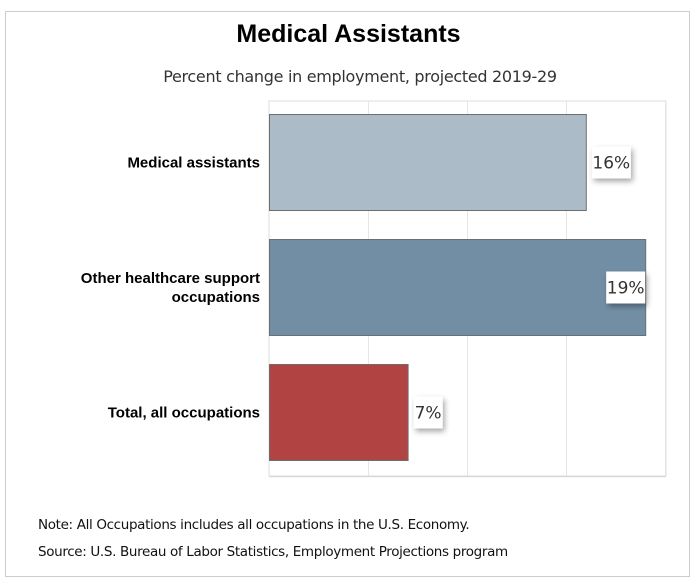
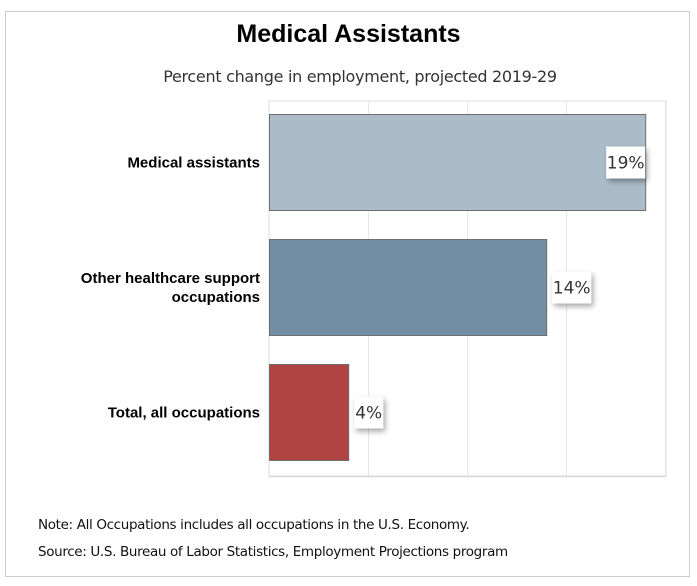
Medical assistants: 16% -> 19%
Other healthcare support occupations: 19% -> 14%
Total, all occupations: 7% -> 4%
